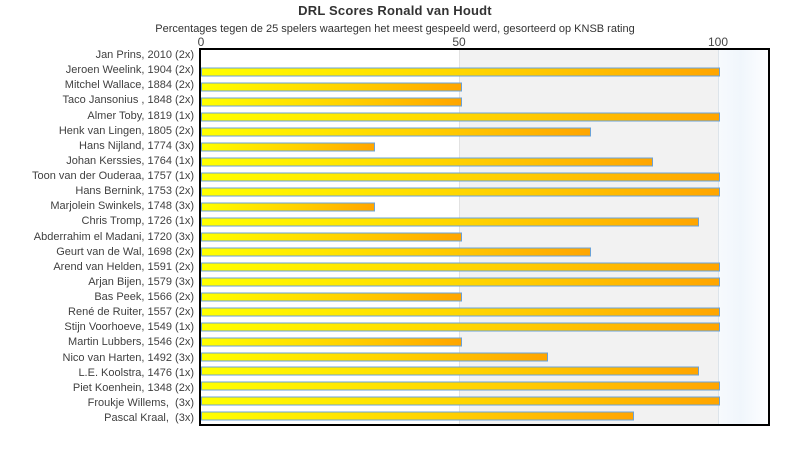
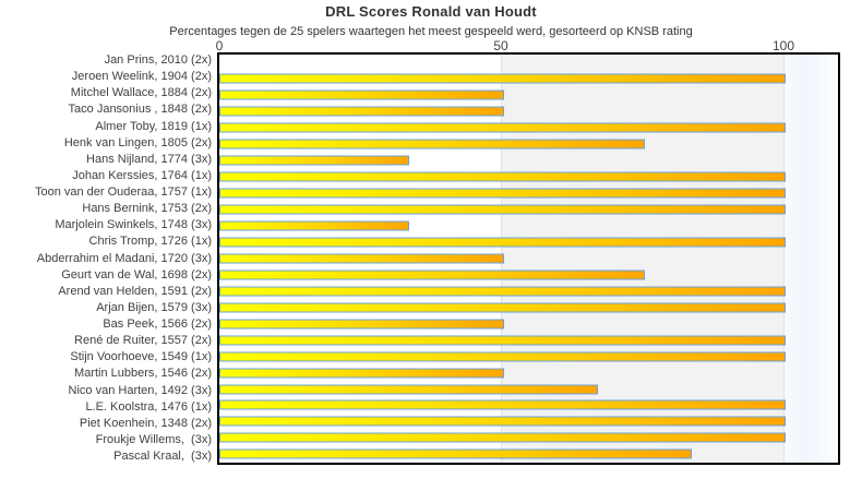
Johan Kerssies, 1764 (1x): 87 -> 100
Chris Tromp, 1726 (1x): 96 -> 100
L.E. Koolstra, 1476 (1x): 96 -> 100
